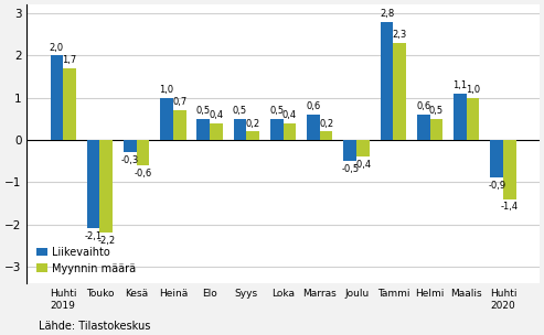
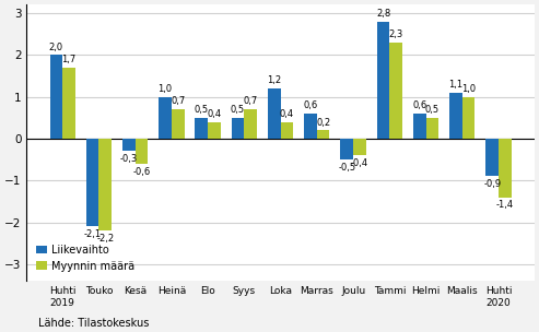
Myynnin määrä/Syys: 0,2 -> 0,7
Liikevaihto/Loka: 0,5 -> 1,2
